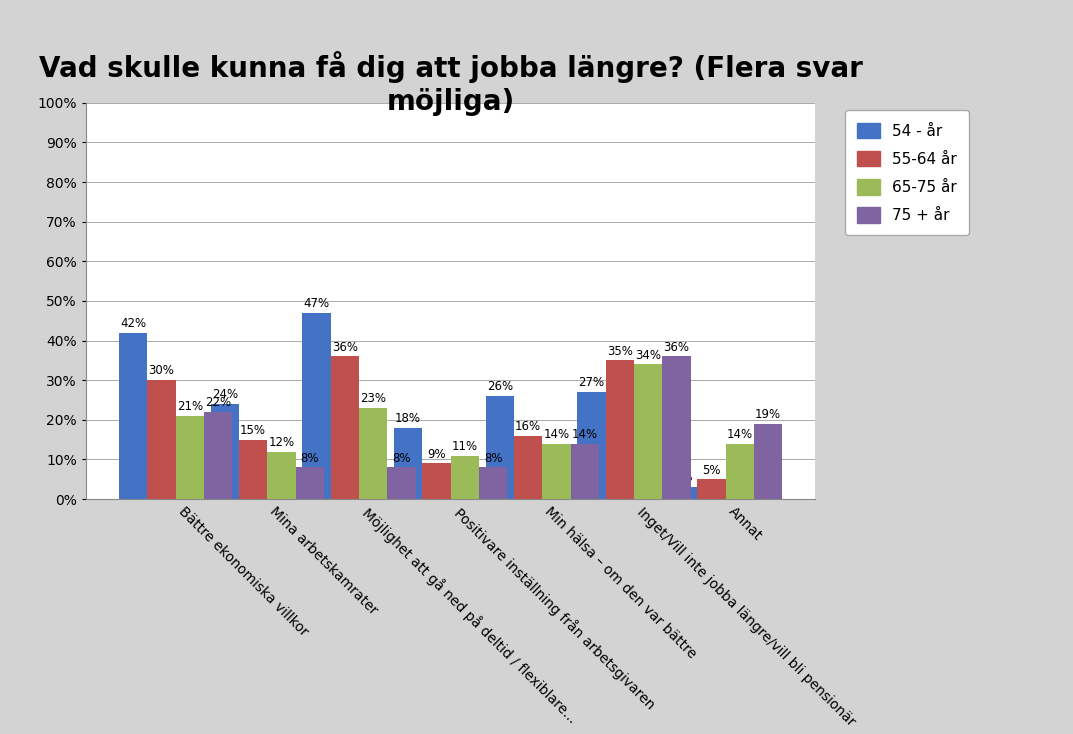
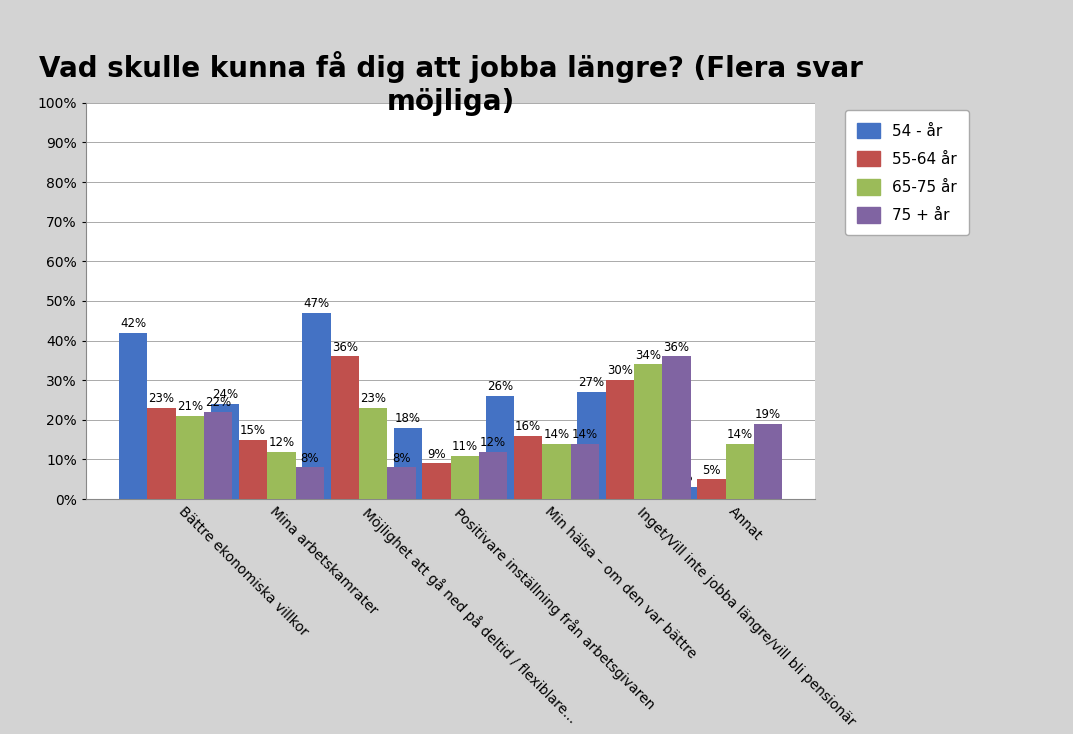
55-64 år/Bättre ekonomiska villkor: 30% -> 23%
75 + år/Positivare inställning från arbetsgivaren: 8% -> 12%
55-64 år/Inget/Vill inte jobba längre/vill bli pensionär: 35% -> 30%
